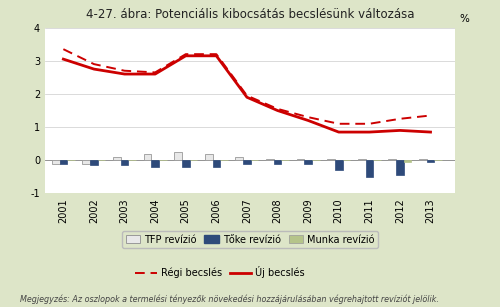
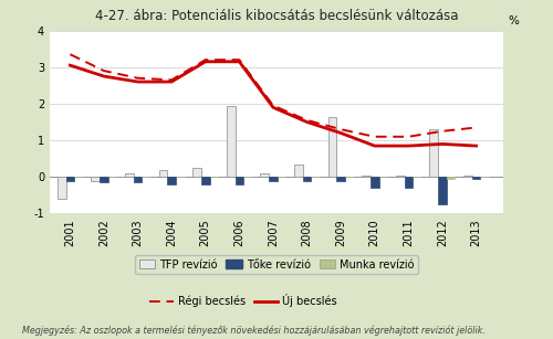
TFP revízió/2001: -0.10 -> -0.60
TFP revízió/2006: 0.20 -> 1.95
TFP revízió/2008: 0.05 -> 0.35
TFP revízió/2009: 0.05 -> 1.65
Tőke revízió/2011: -0.50 -> -0.30
TFP revízió/2012: 0.05 -> 1.30
Tőke revízió/2012: -0.45 -> -0.75
